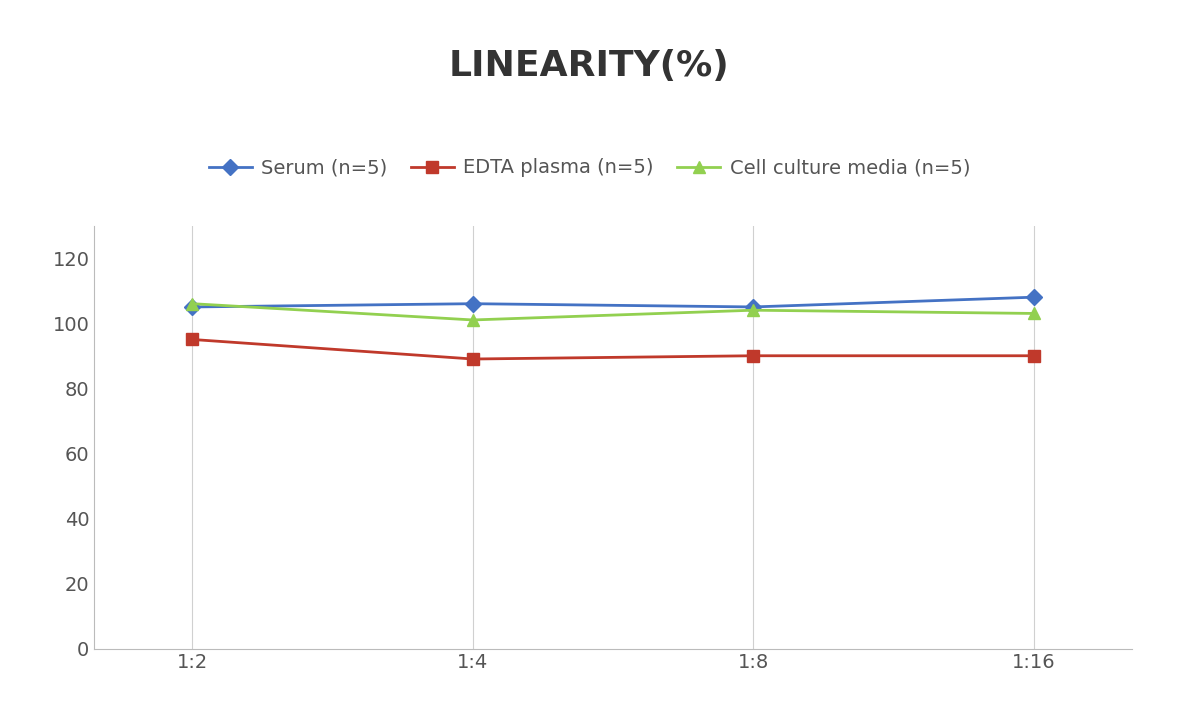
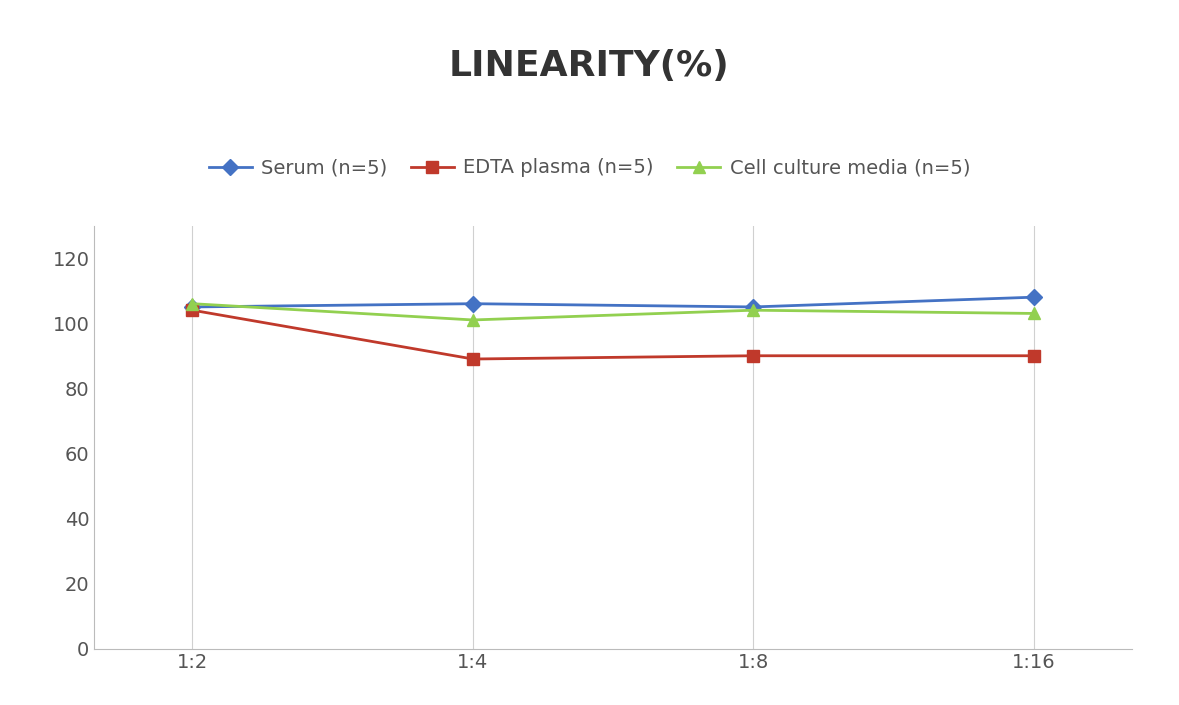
EDTA plasma (n=5)/1:2: 95 -> 104
